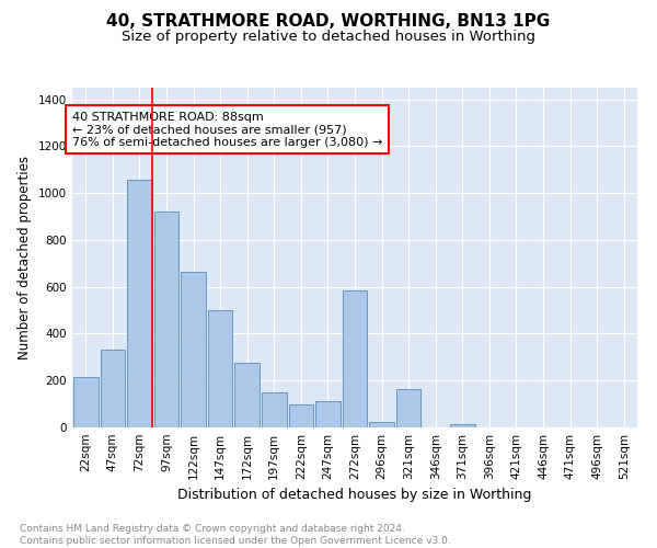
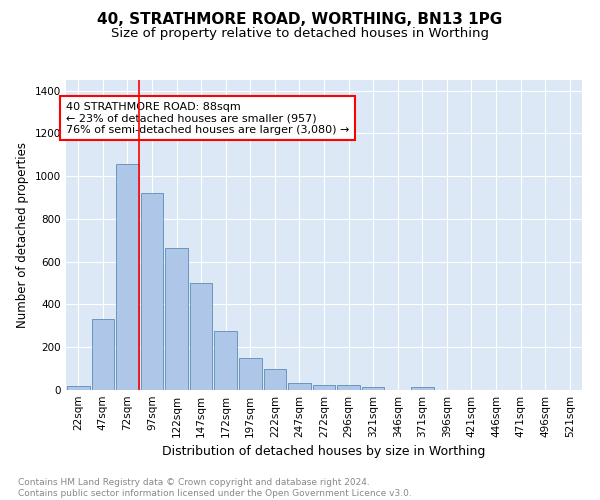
22sqm: 215 -> 20
247sqm: 110 -> 35
272sqm: 585 -> 22
321sqm: 165 -> 15
